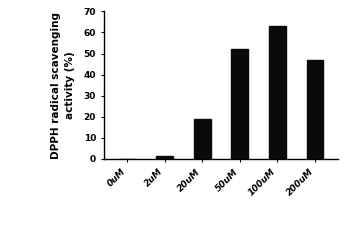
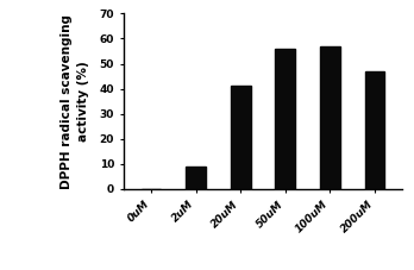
2uM: 1.5 -> 9.0
20uM: 19.0 -> 41.0
50uM: 52.0 -> 56.0
100uM: 63.0 -> 57.0
